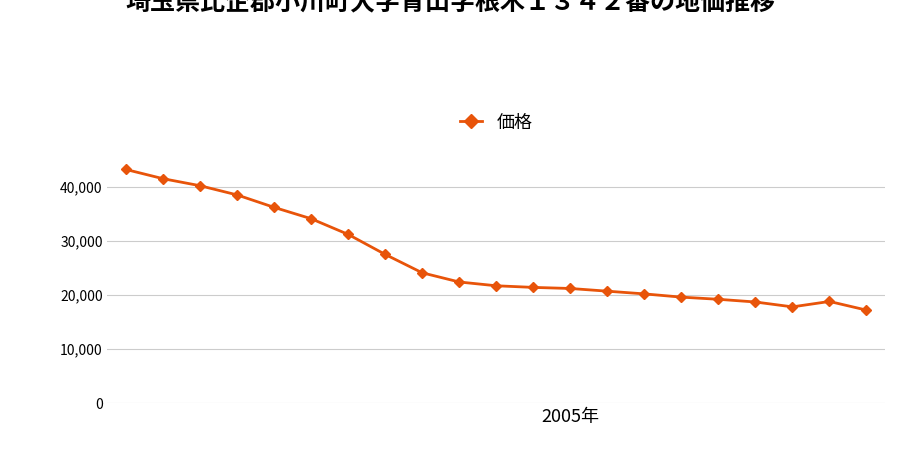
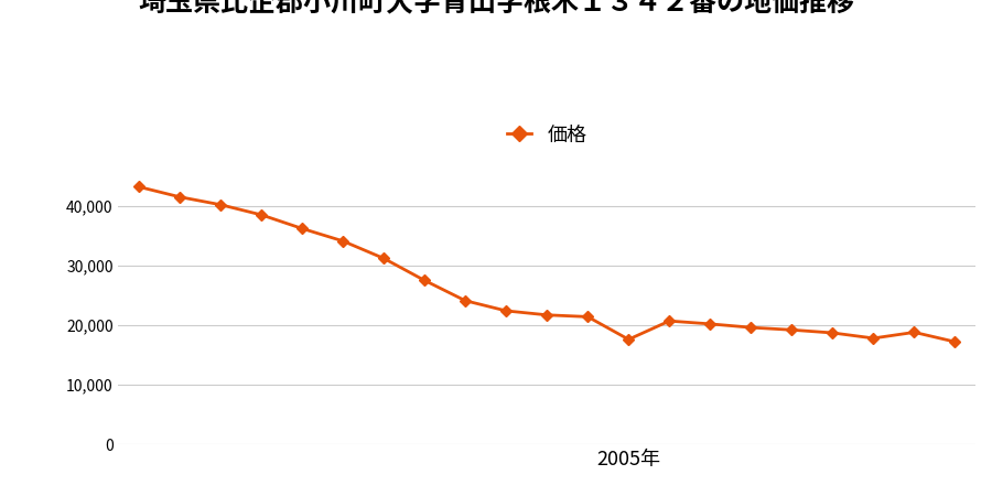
2005年: 21,200 -> 17,600
